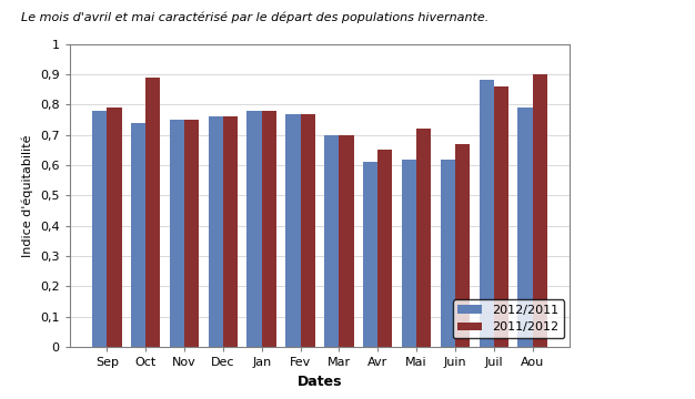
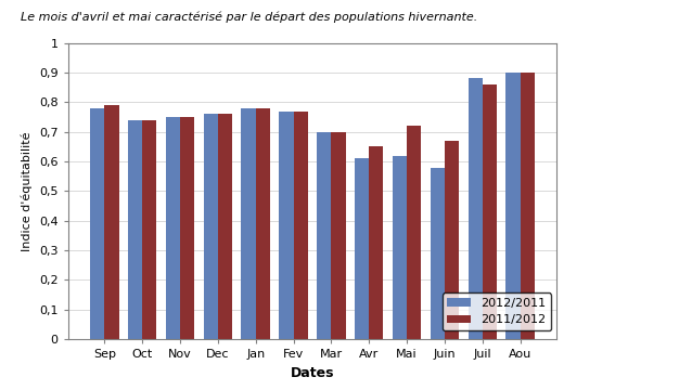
2011/2012/Oct: 0,89 -> 0,74
2012/2011/Juin: 0,62 -> 0,58
2012/2011/Aou: 0,79 -> 0,90
